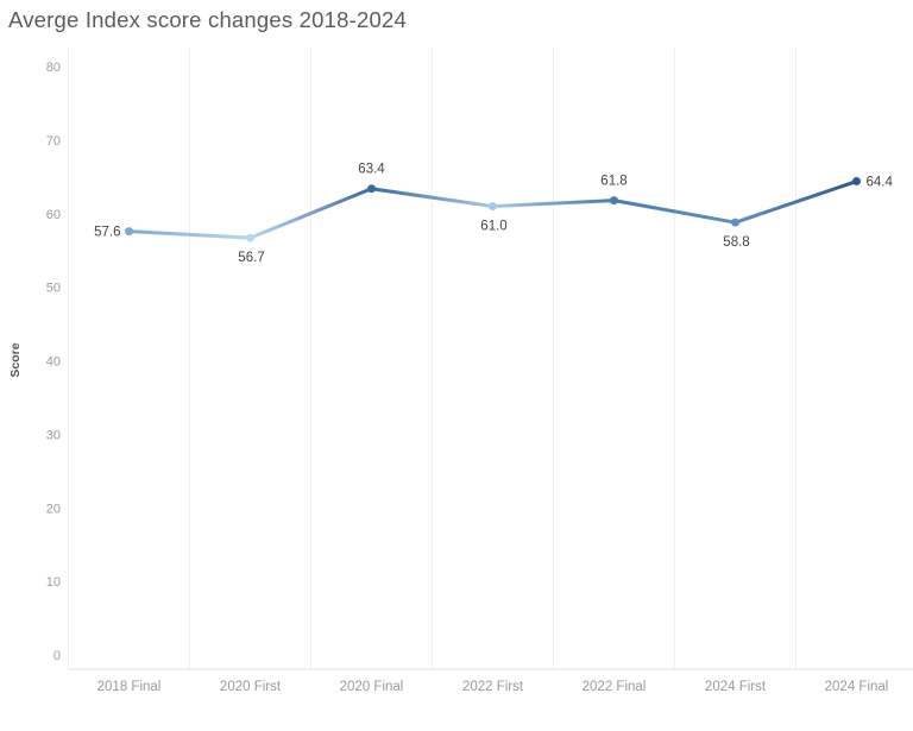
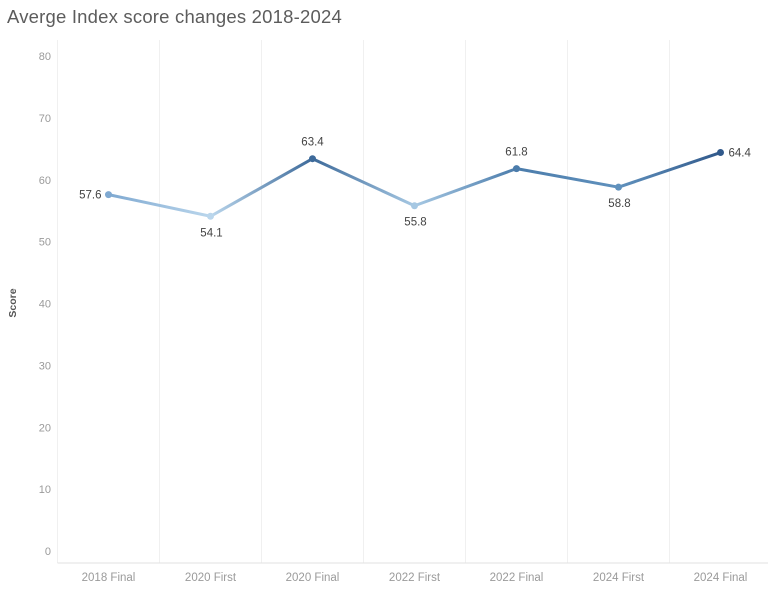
2020 First: 56.7 -> 54.1
2022 First: 61.0 -> 55.8
